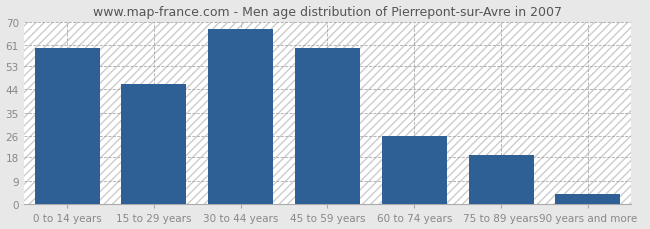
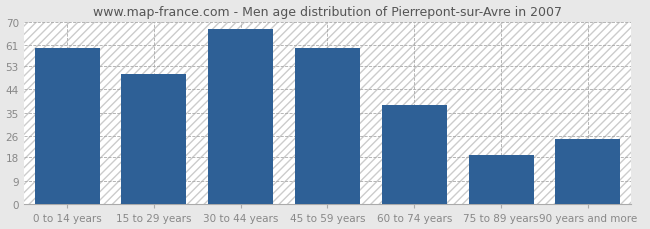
15 to 29 years: 46 -> 50
60 to 74 years: 26 -> 38
90 years and more: 4 -> 25
